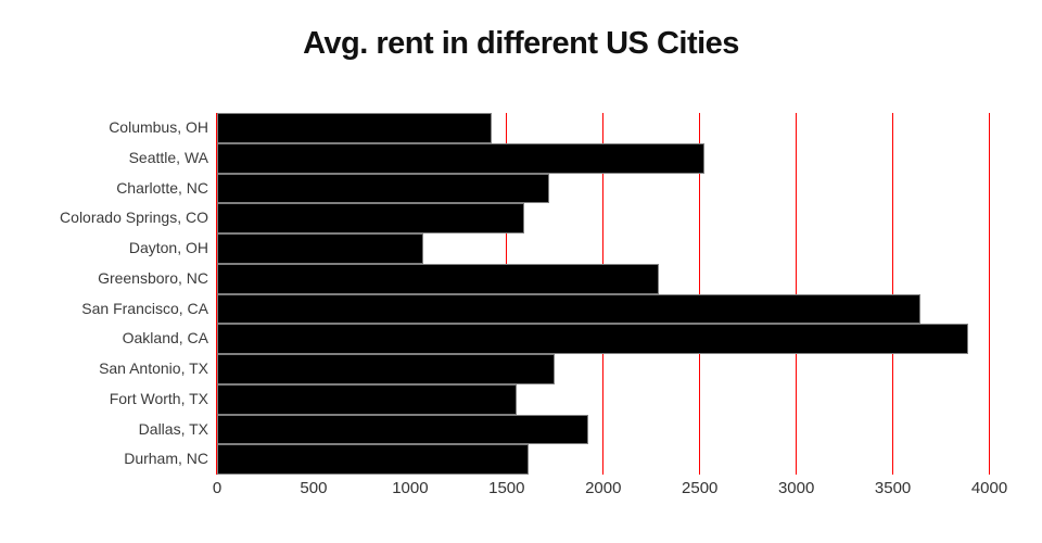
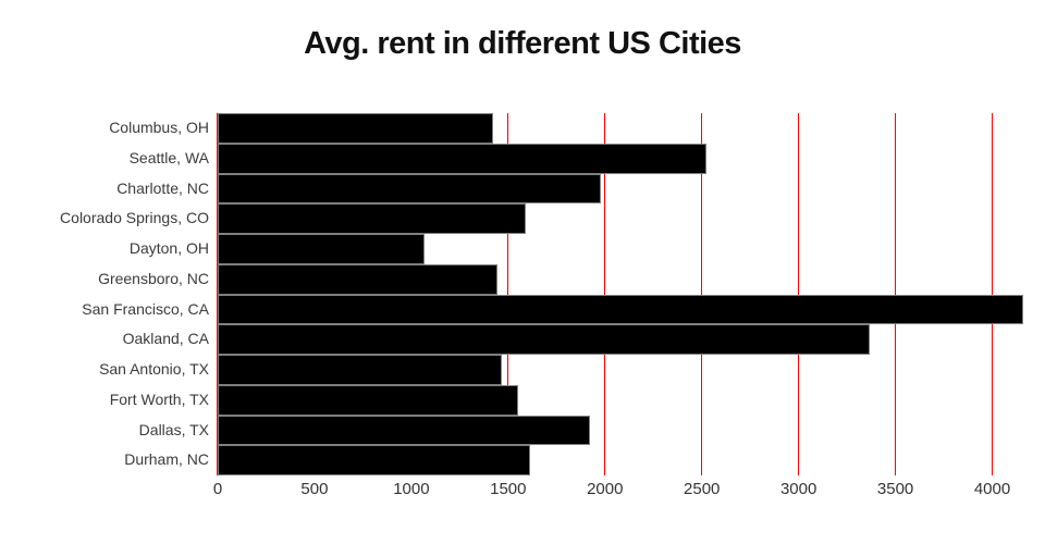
Charlotte, NC: 1720 -> 1980
Greensboro, NC: 2290 -> 1440
San Francisco, CA: 3640 -> 4160
Oakland, CA: 3890 -> 3370
San Antonio, TX: 1750 -> 1470
